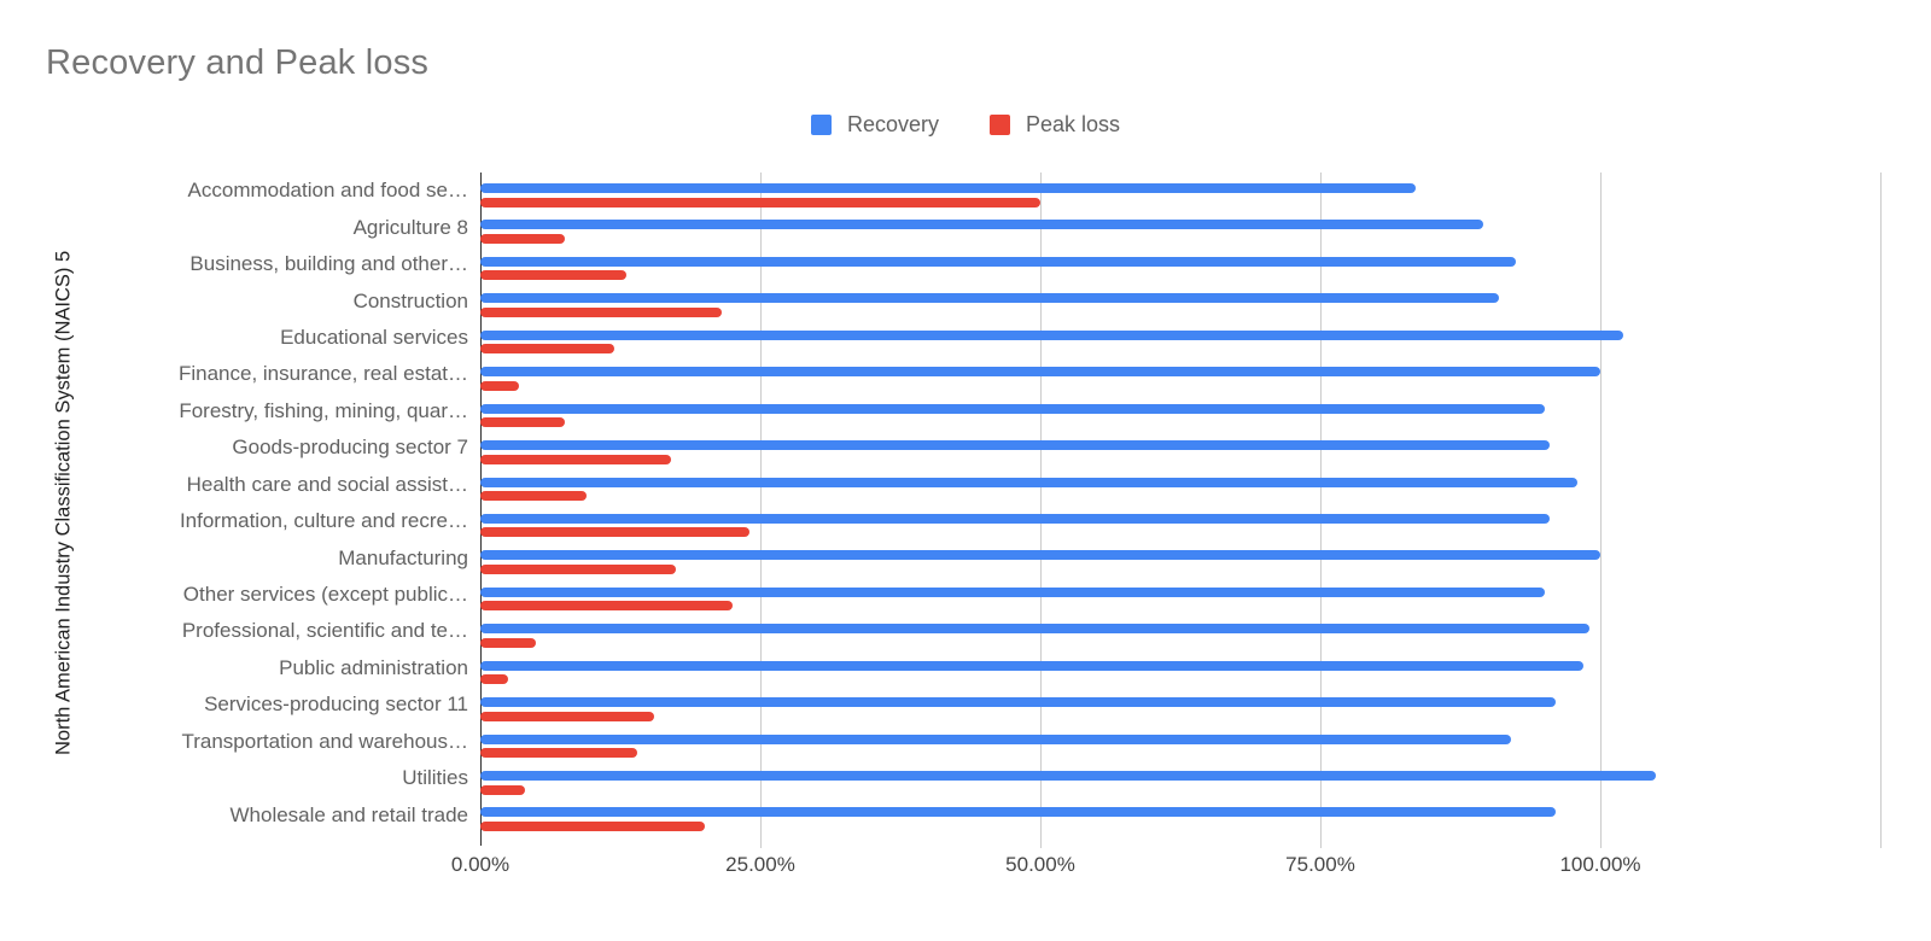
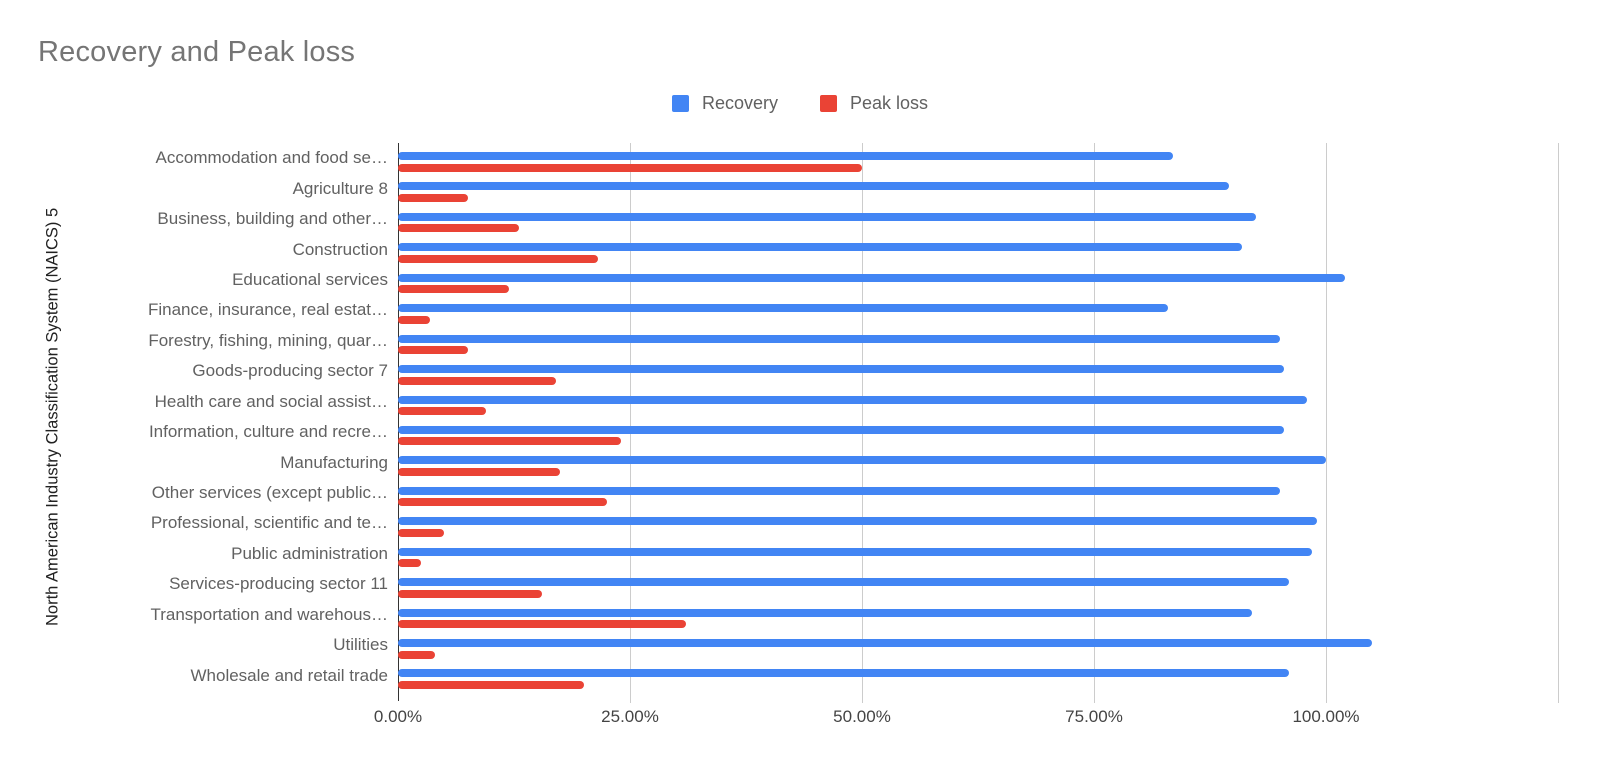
Recovery/Finance, insurance, real estat…: 100% -> 83%
Peak loss/Transportation and warehous…: 14% -> 31%
